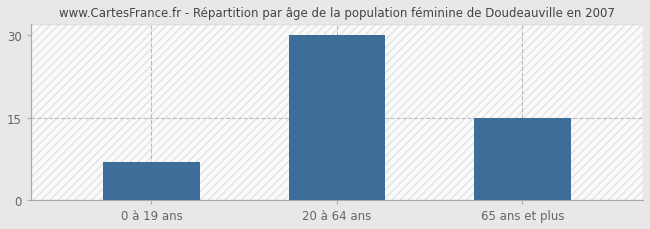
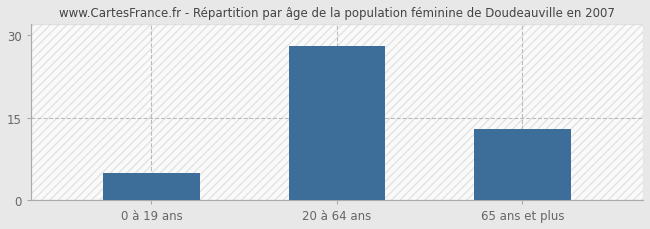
0 à 19 ans: 7 -> 5
20 à 64 ans: 30 -> 28
65 ans et plus: 15 -> 13
